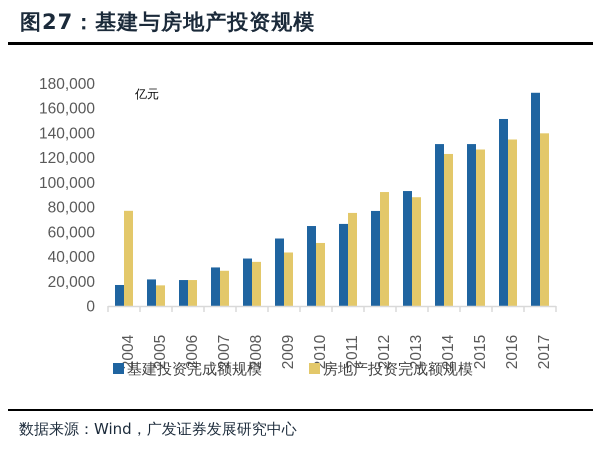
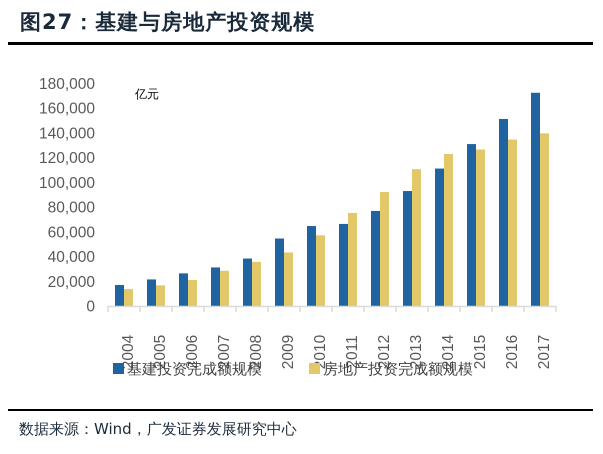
房地产投资完成额规模/2004: 77000 -> 14000
基建投资完成额规模/2006: 21000 -> 26000
房地产投资完成额规模/2010: 51000 -> 57000
房地产投资完成额规模/2013: 88000 -> 111000
基建投资完成额规模/2014: 131000 -> 111000
